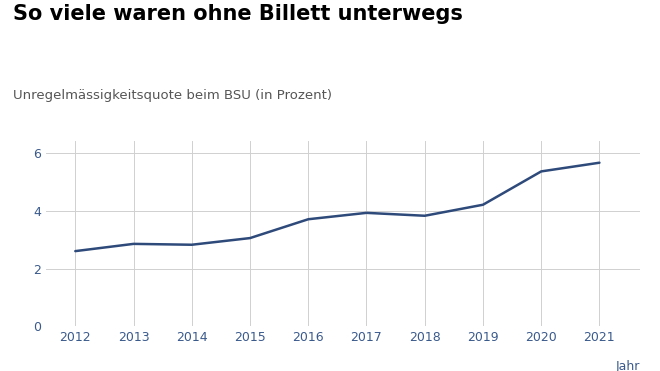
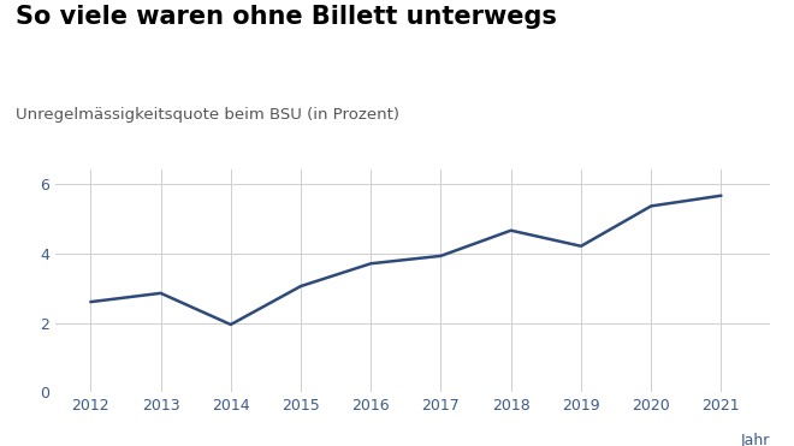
2014: 2.82 -> 1.95
2018: 3.82 -> 4.65
